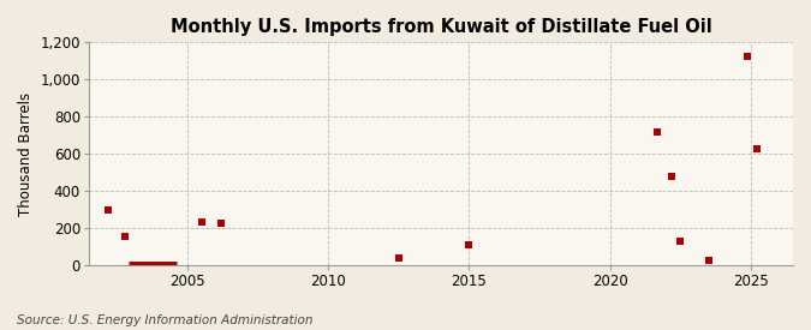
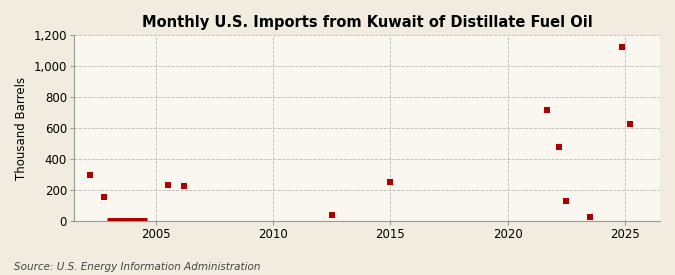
2015: 110 -> 250
